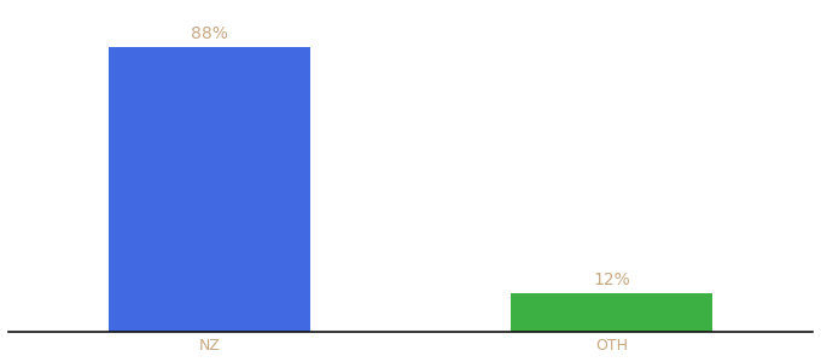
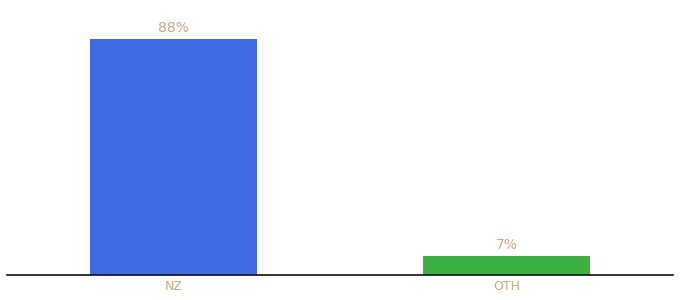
OTH: 12% -> 7%
